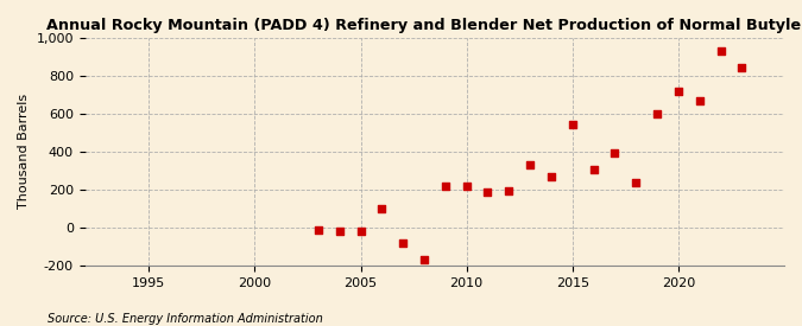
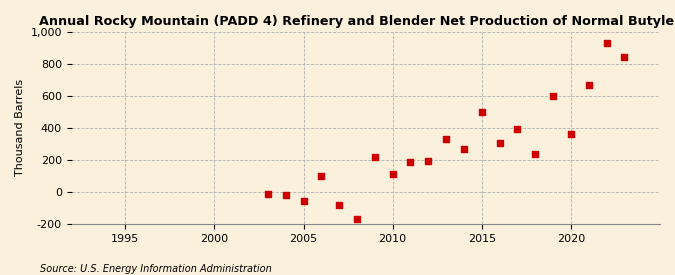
2005: -20 -> -60
2010: 220 -> 110
2015: 540 -> 500
2020: 720 -> 360
